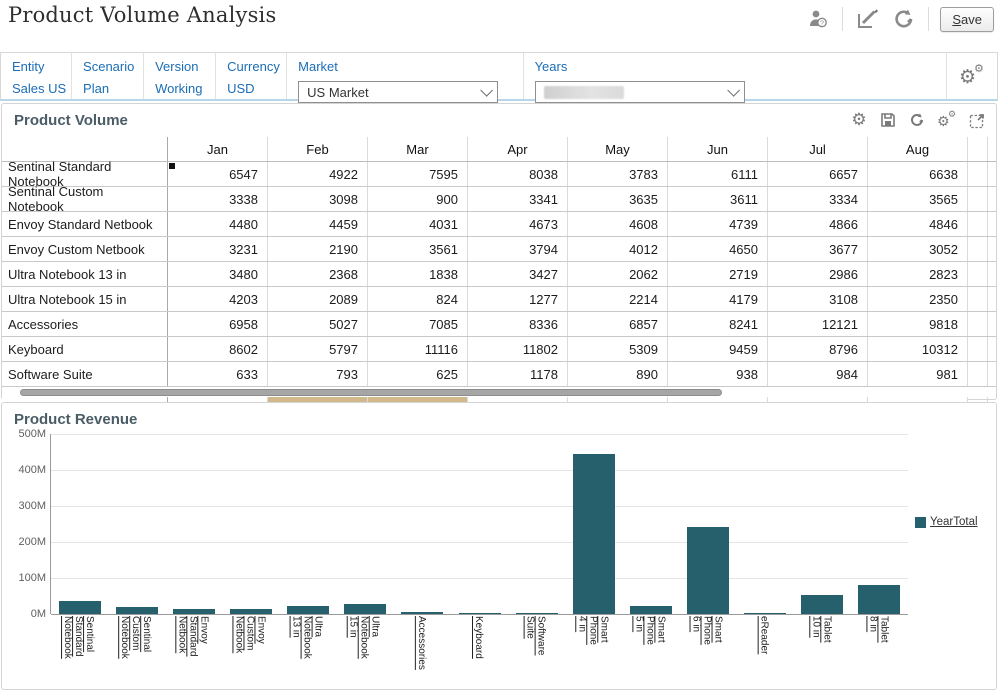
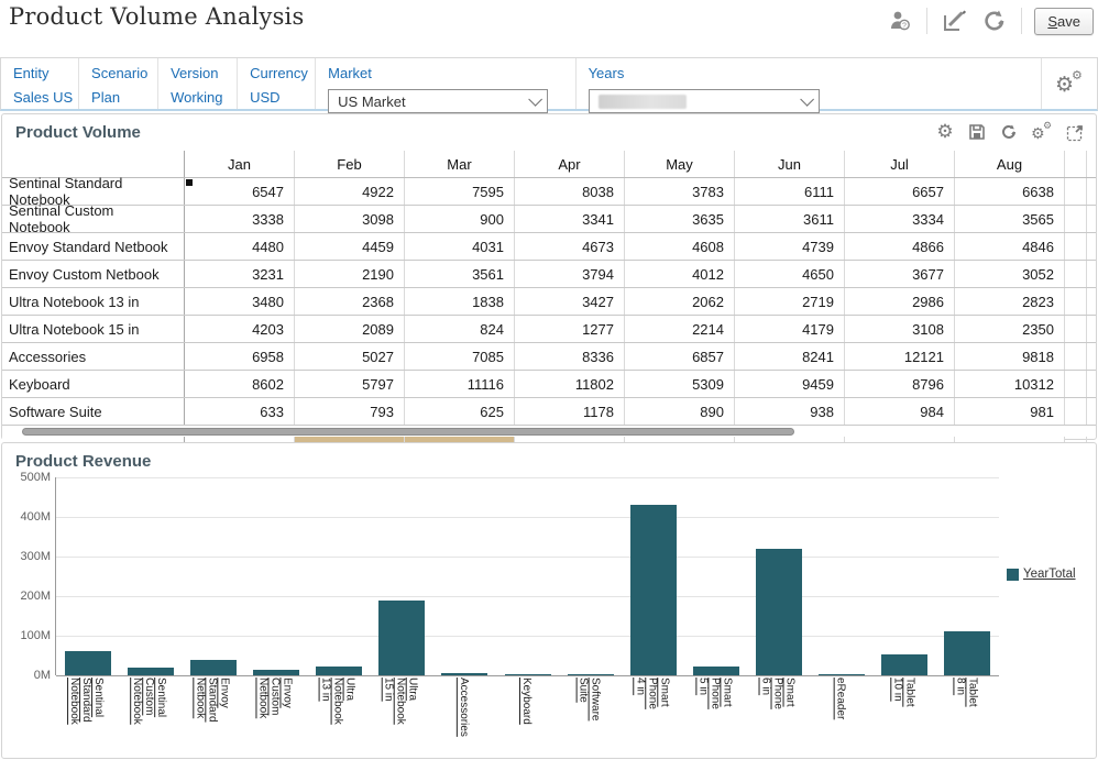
Sentinal Standard Notebook: 40M -> 60M
Envoy Standard Netbook: 20M -> 40M
Ultra Notebook 15 in: 30M -> 190M
Smart Phone 4 in: 440M -> 430M
Smart Phone 6 in: 240M -> 320M
Tablet 8 in: 80M -> 110M
